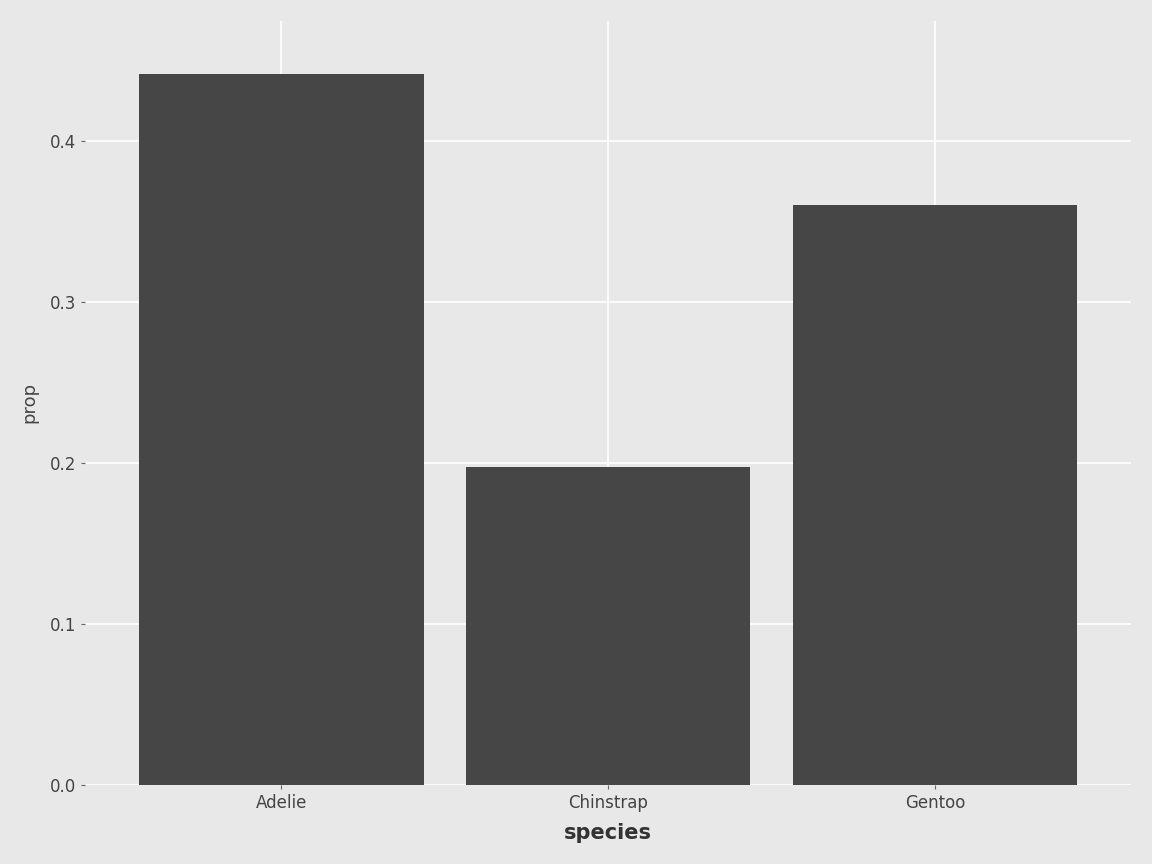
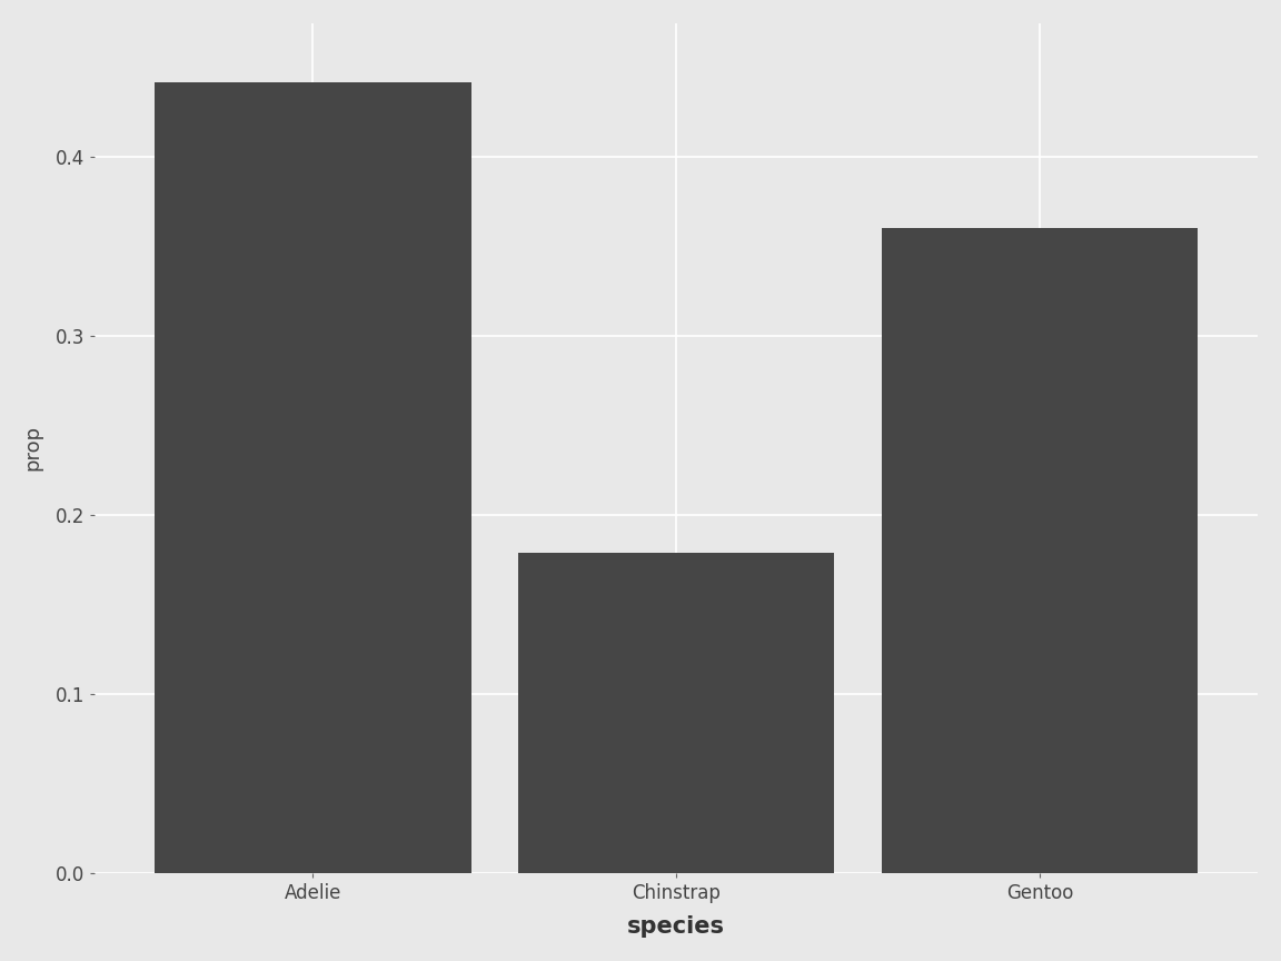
Chinstrap: 0.198 -> 0.179
